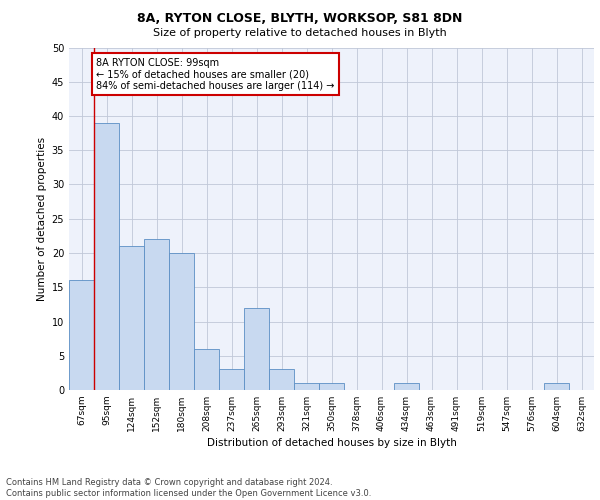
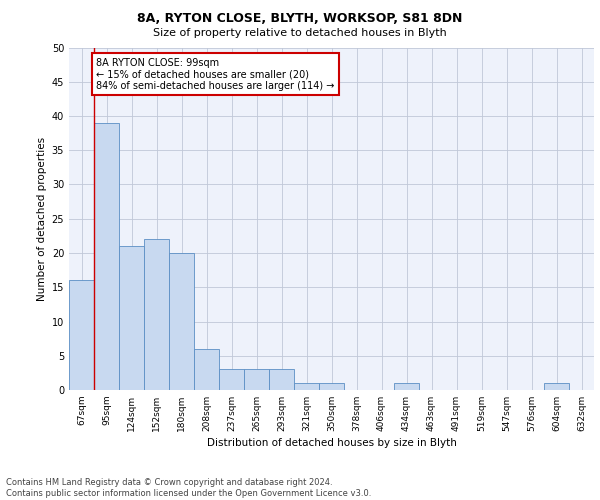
265sqm: 12 -> 3
